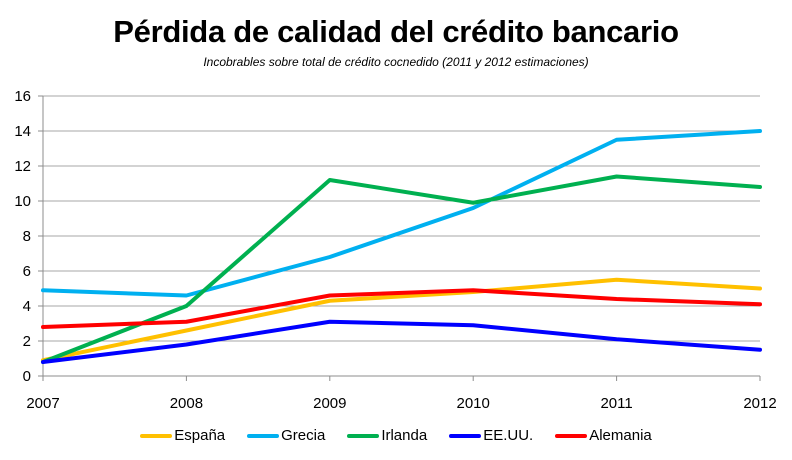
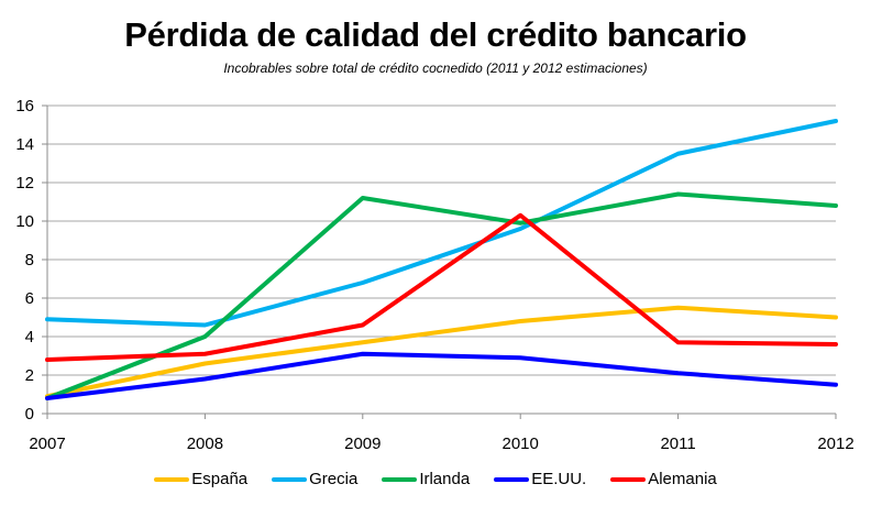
España/2009: 4.3 -> 3.7
Alemania/2010: 4.9 -> 10.3
Alemania/2011: 4.4 -> 3.7
Grecia/2012: 14.0 -> 15.2
Alemania/2012: 4.1 -> 3.6
